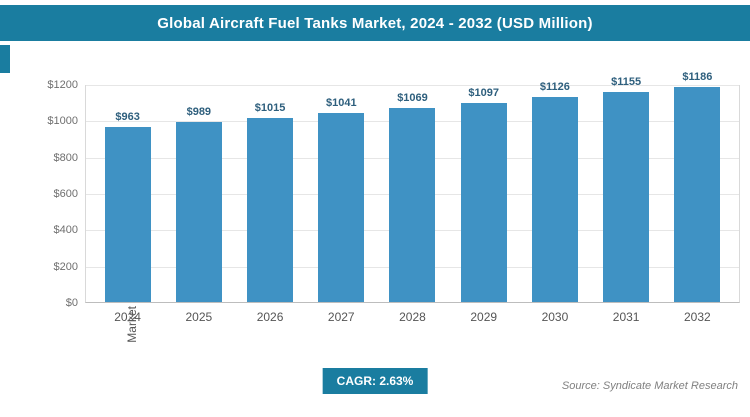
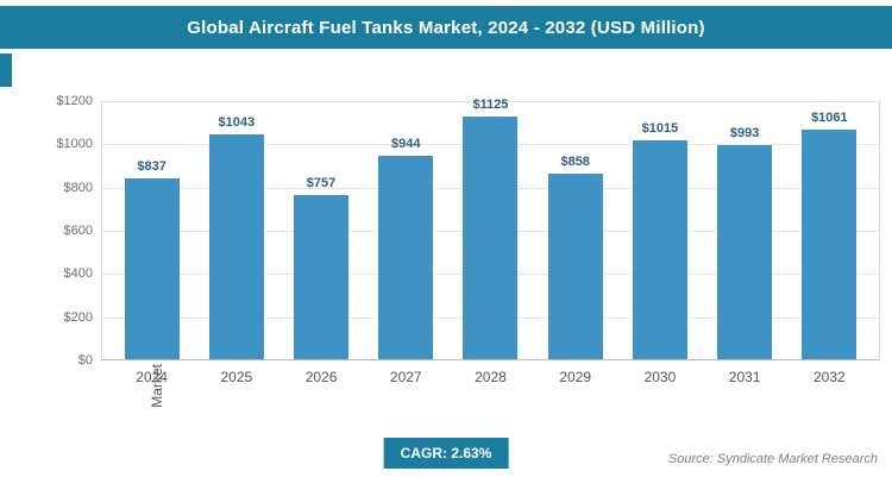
2024: $963 -> $837
2025: $989 -> $1043
2026: $1015 -> $757
2027: $1041 -> $944
2028: $1069 -> $1125
2029: $1097 -> $858
2030: $1126 -> $1015
2031: $1155 -> $993
2032: $1186 -> $1061
